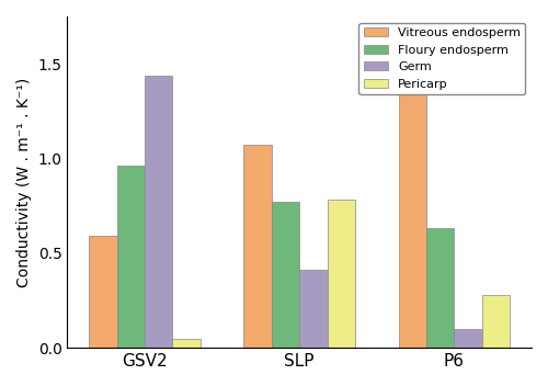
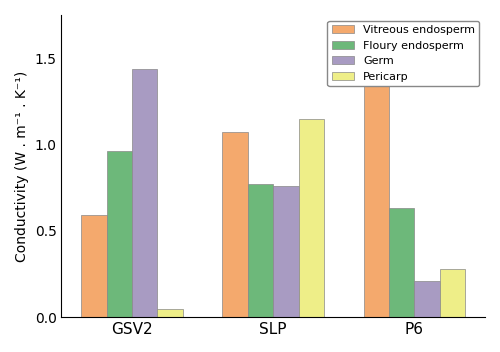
Germ/SLP: 0.41 -> 0.76
Pericarp/SLP: 0.78 -> 1.15
Germ/P6: 0.10 -> 0.21
